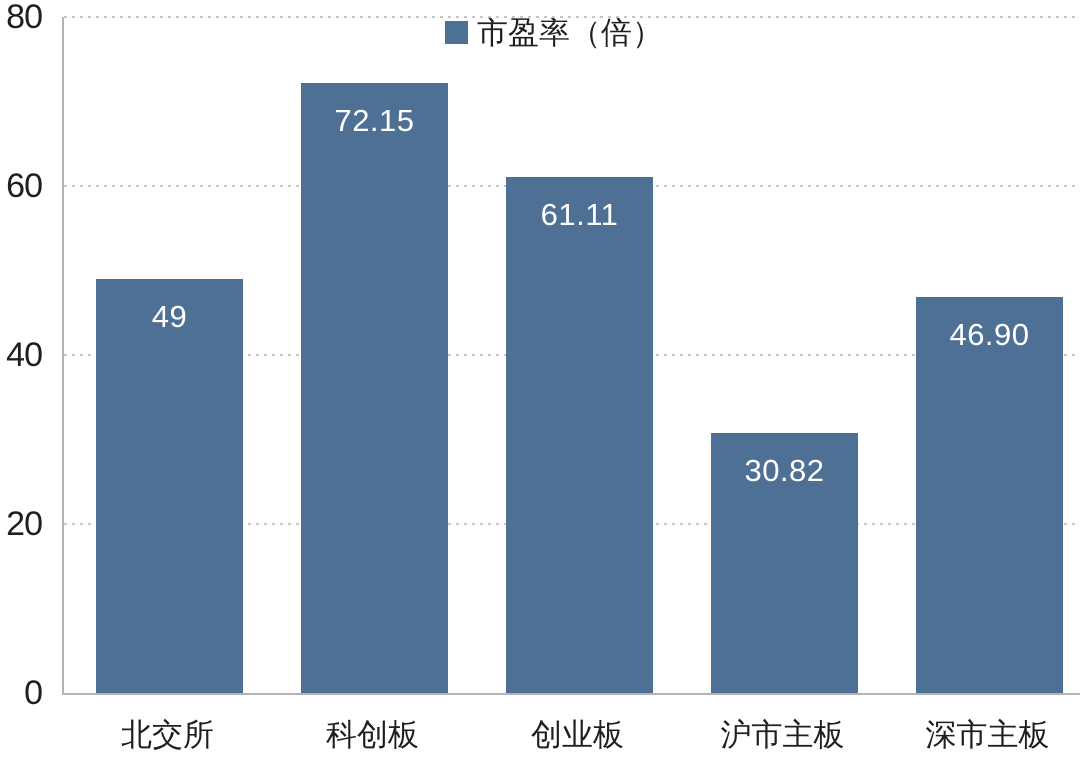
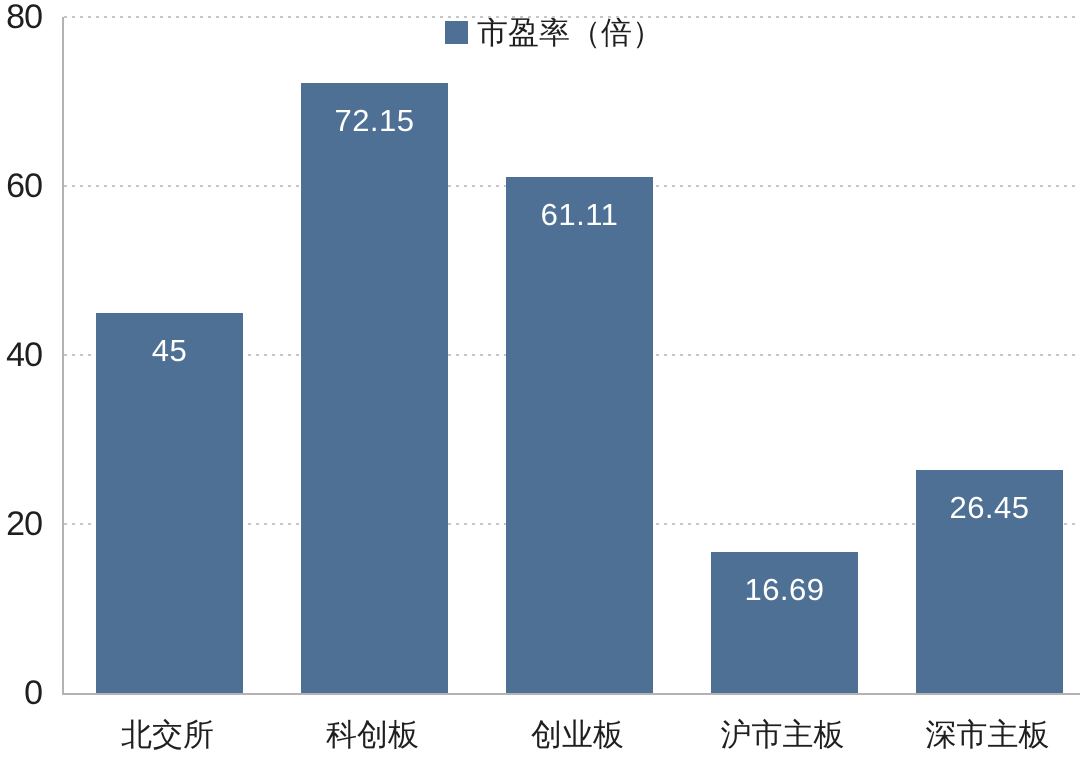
北交所: 49 -> 45
沪市主板: 30.82 -> 16.69
深市主板: 46.90 -> 26.45
